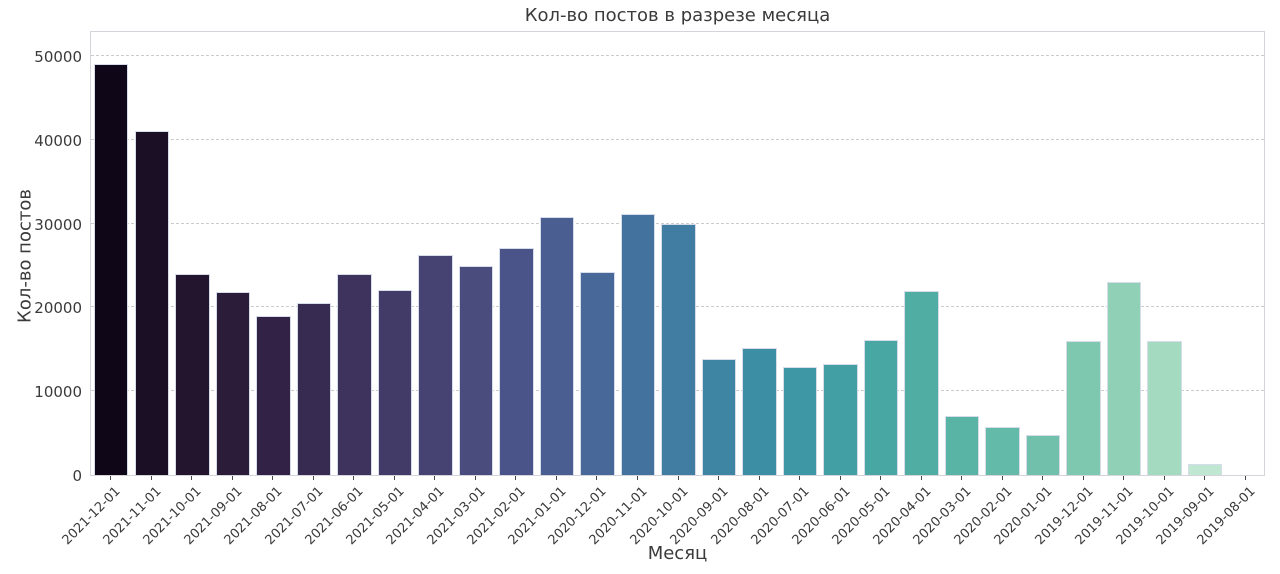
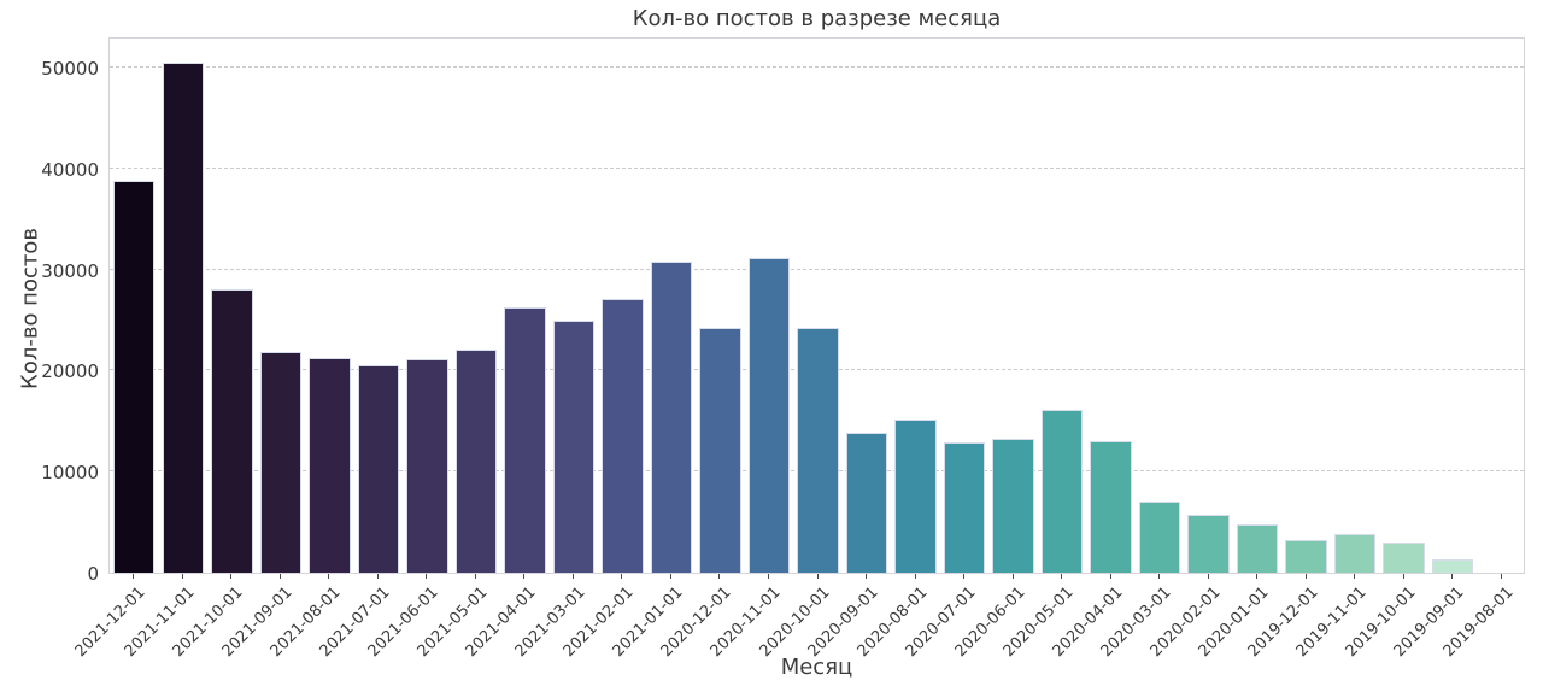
2021-12-01: 49000 -> 39000
2021-11-01: 41000 -> 50000
2021-10-01: 24000 -> 28000
2021-08-01: 19000 -> 21000
2021-06-01: 24000 -> 21000
2020-10-01: 30000 -> 24000
2020-04-01: 22000 -> 13000
2019-12-01: 16000 -> 3000
2019-11-01: 23000 -> 4000
2019-10-01: 16000 -> 3000
